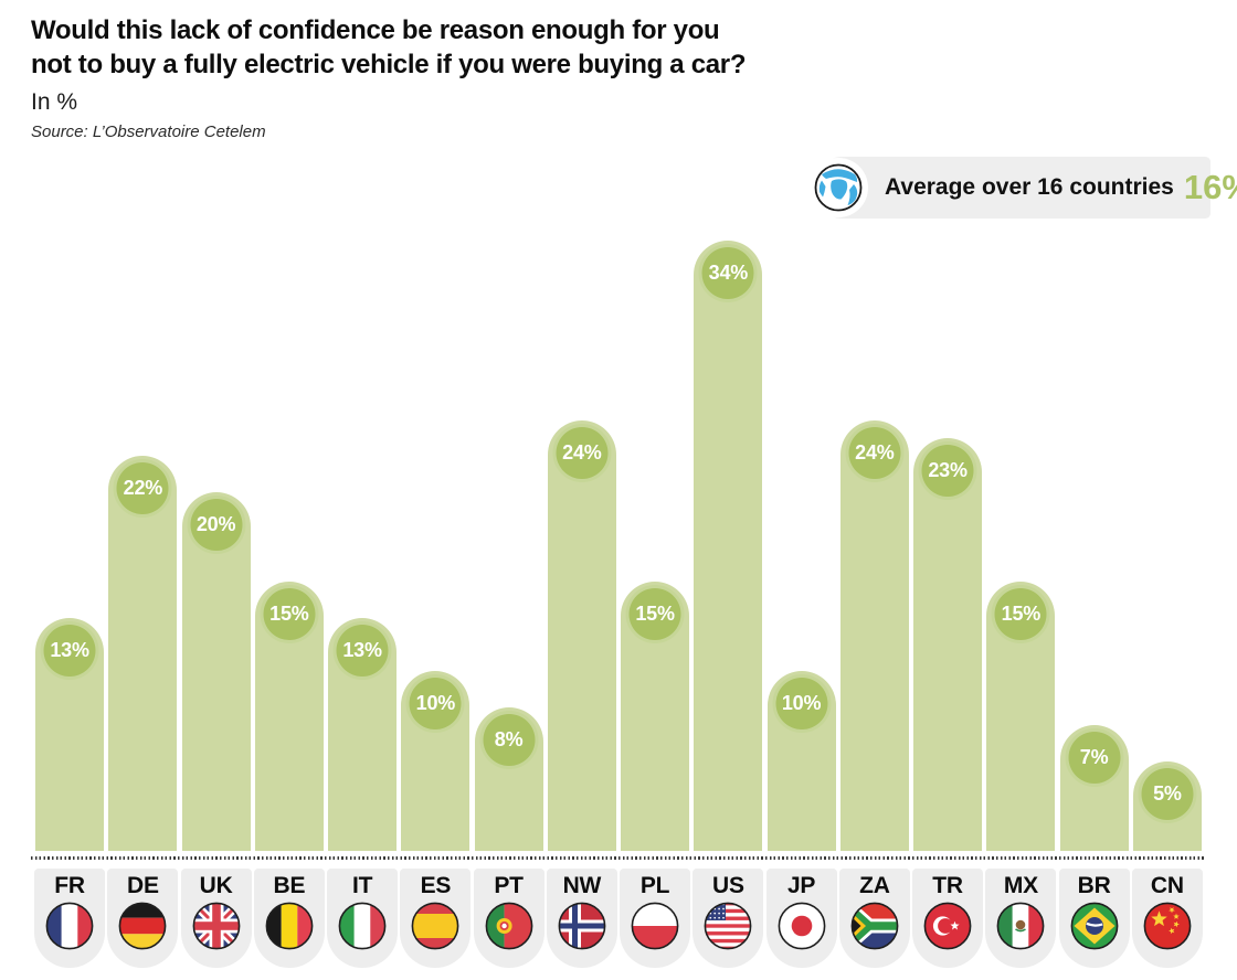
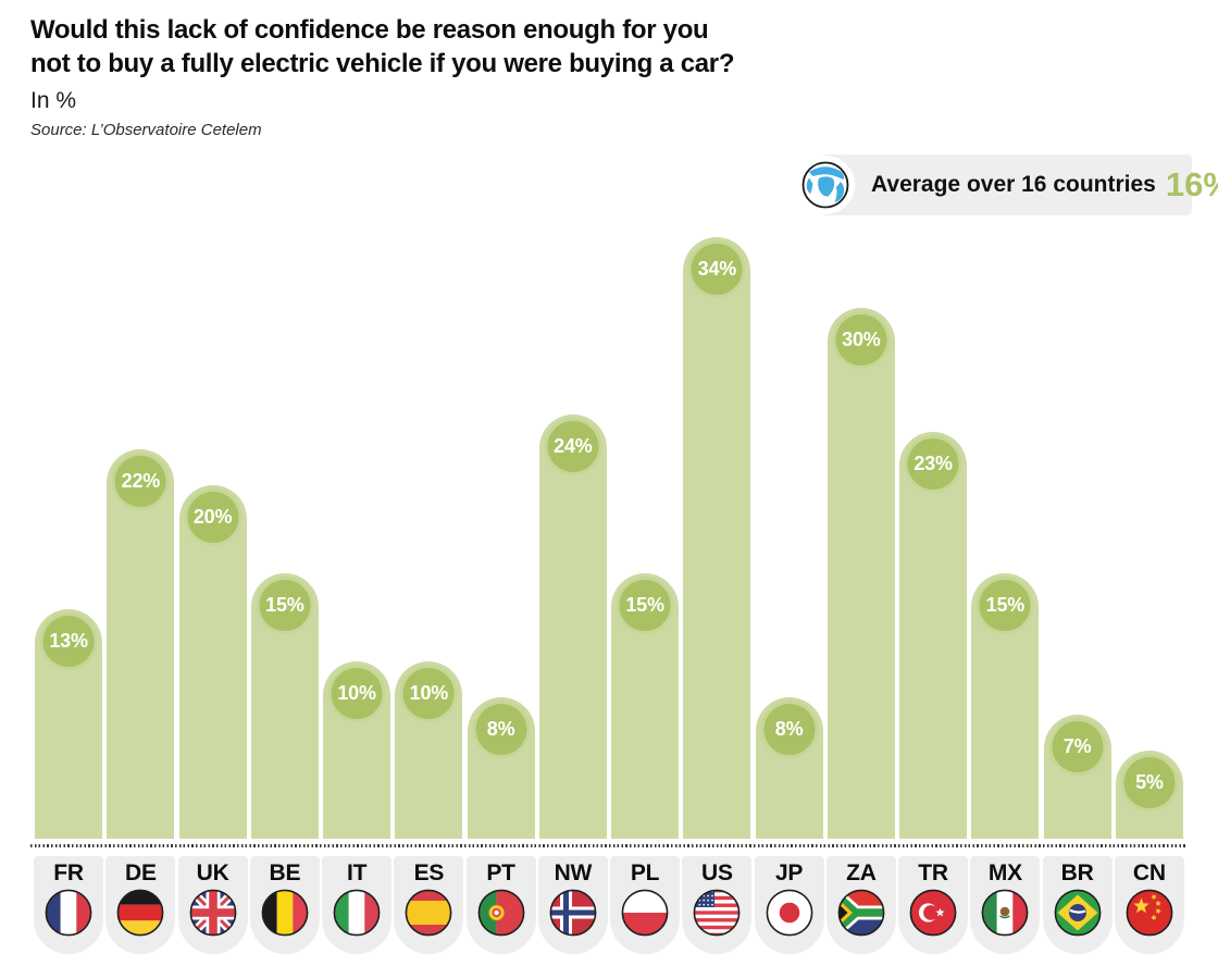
IT: 13% -> 10%
JP: 10% -> 8%
ZA: 24% -> 30%
